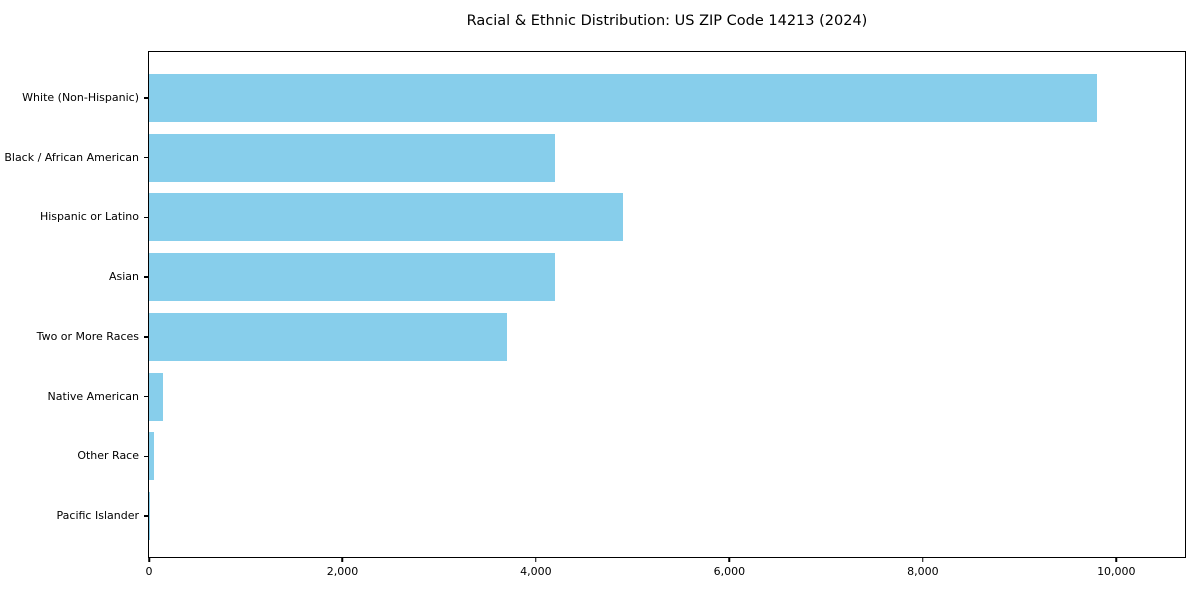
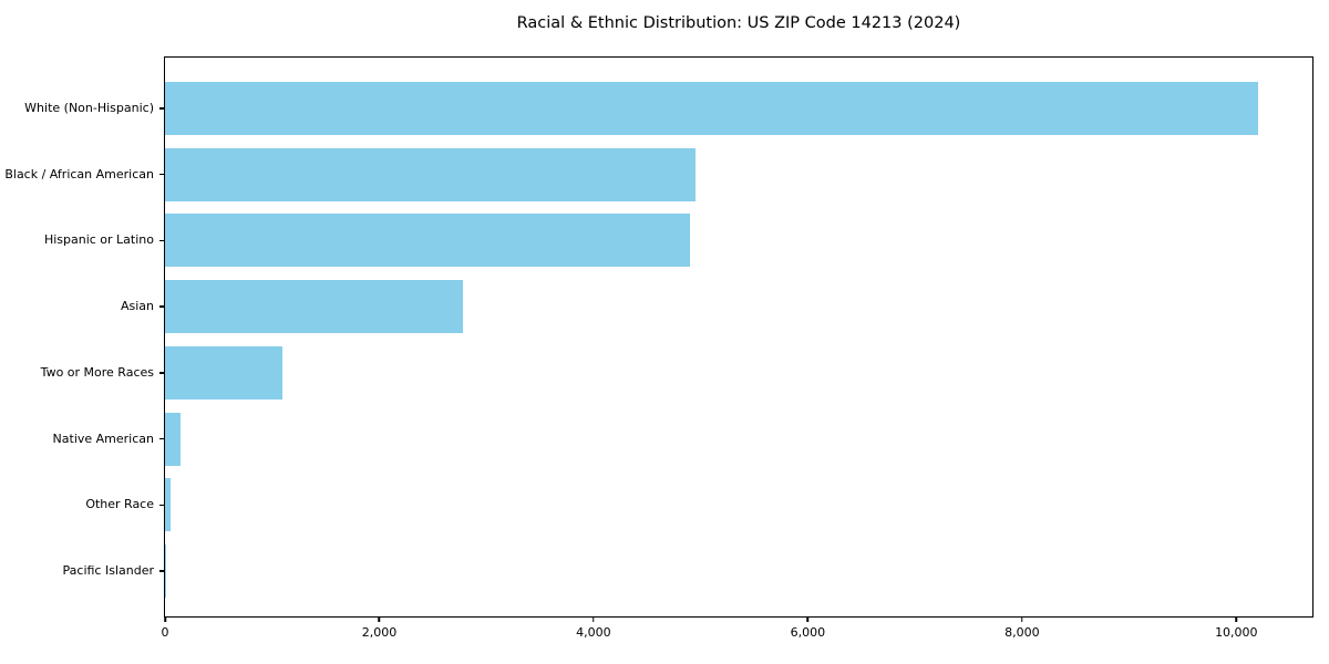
White (Non-Hispanic): 9800 -> 10200
Black / African American: 4200 -> 5000
Asian: 4200 -> 2800
Two or More Races: 3700 -> 1100
